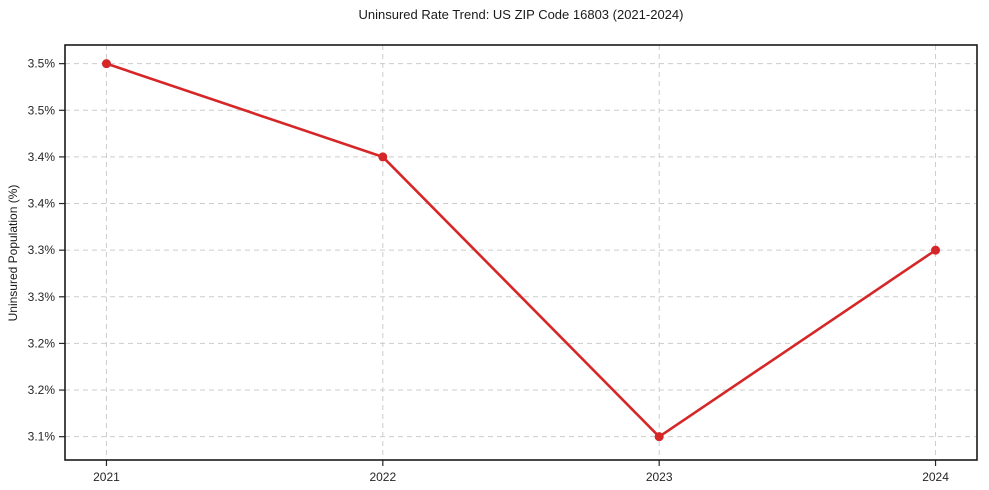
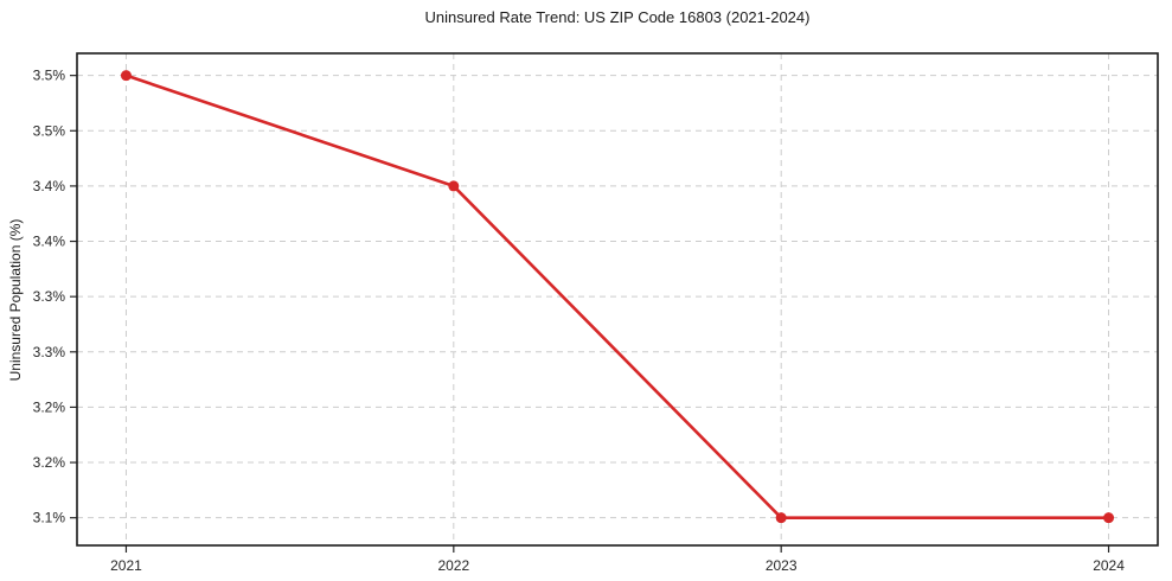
2024: 3.3% -> 3.1%
